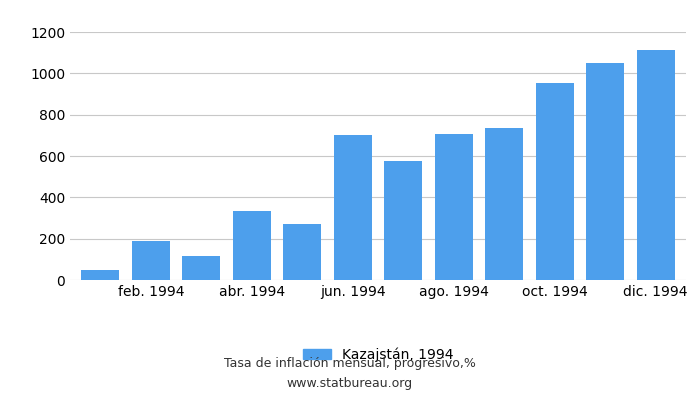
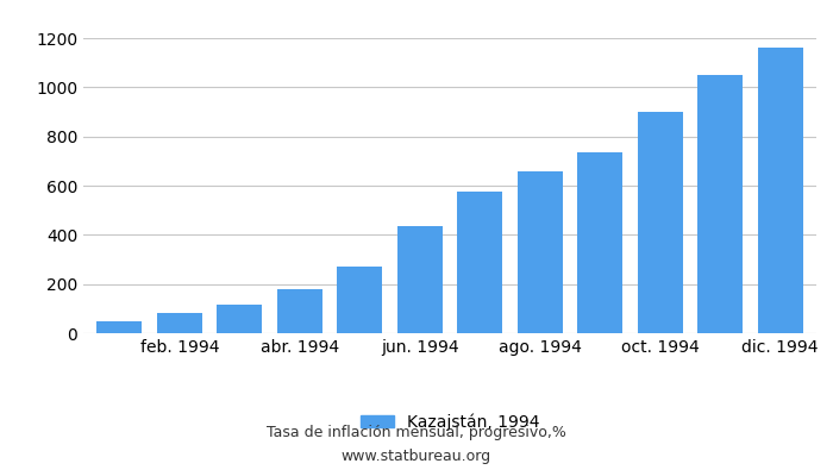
feb. 1994: 190 -> 80
abr. 1994: 335 -> 180
jun. 1994: 700 -> 435
ago. 1994: 705 -> 660
oct. 1994: 955 -> 900
dic. 1994: 1115 -> 1160
